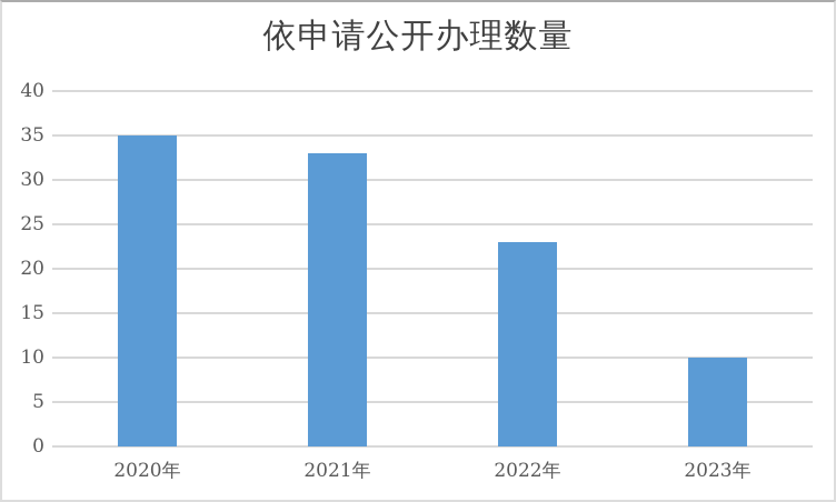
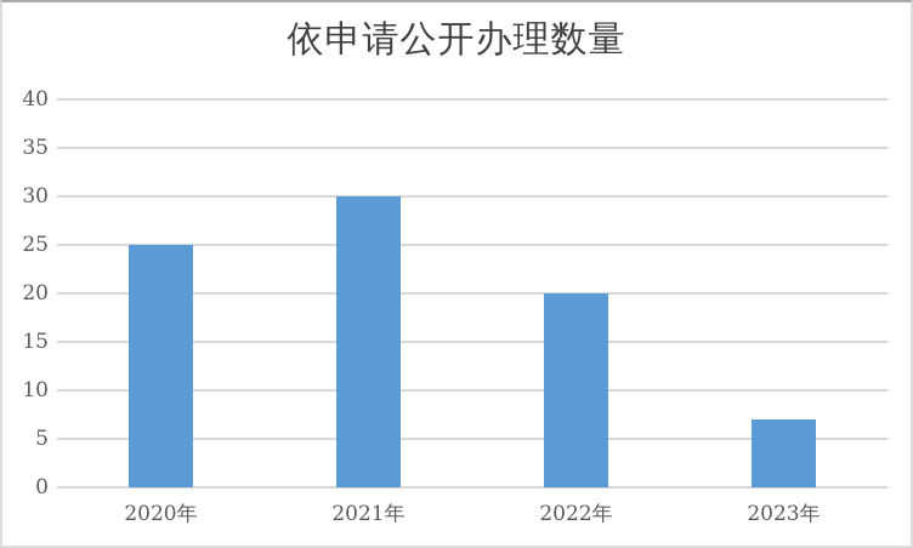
2020年: 35 -> 25
2021年: 33 -> 30
2022年: 23 -> 20
2023年: 10 -> 7
